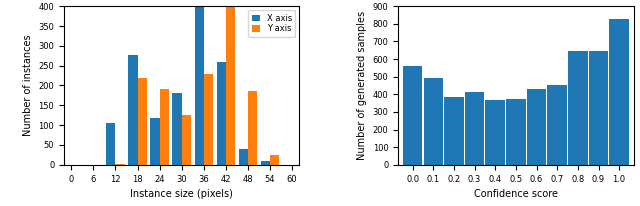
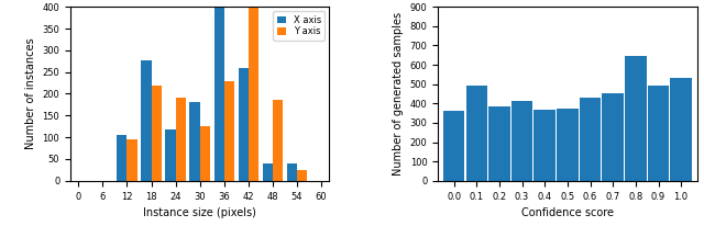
Y axis/12: 3 -> 95
X axis/54: 10 -> 40
0.0: 560 -> 360
0.9: 640 -> 490
1.0: 830 -> 530
